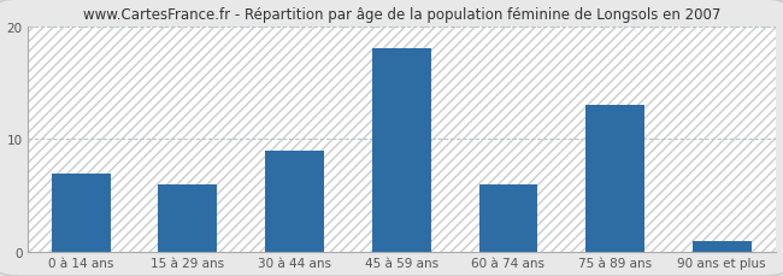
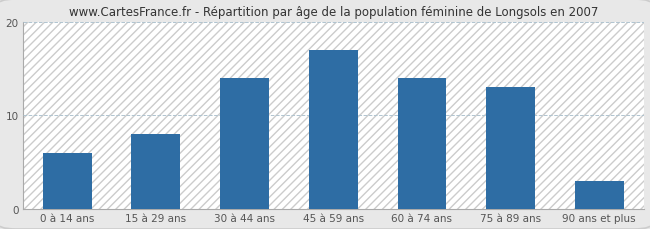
0 à 14 ans: 7 -> 6
15 à 29 ans: 6 -> 8
30 à 44 ans: 9 -> 14
45 à 59 ans: 18 -> 17
60 à 74 ans: 6 -> 14
90 ans et plus: 1 -> 3
